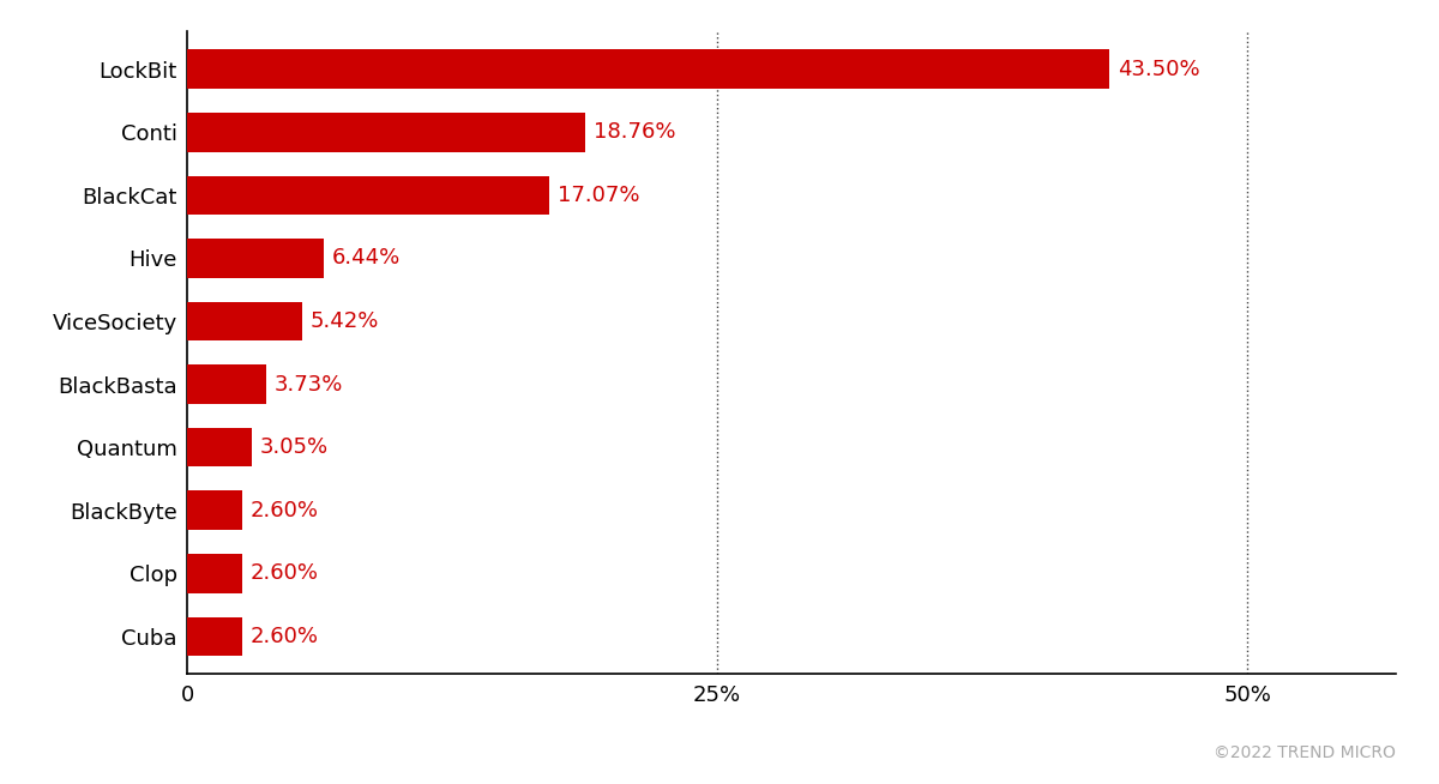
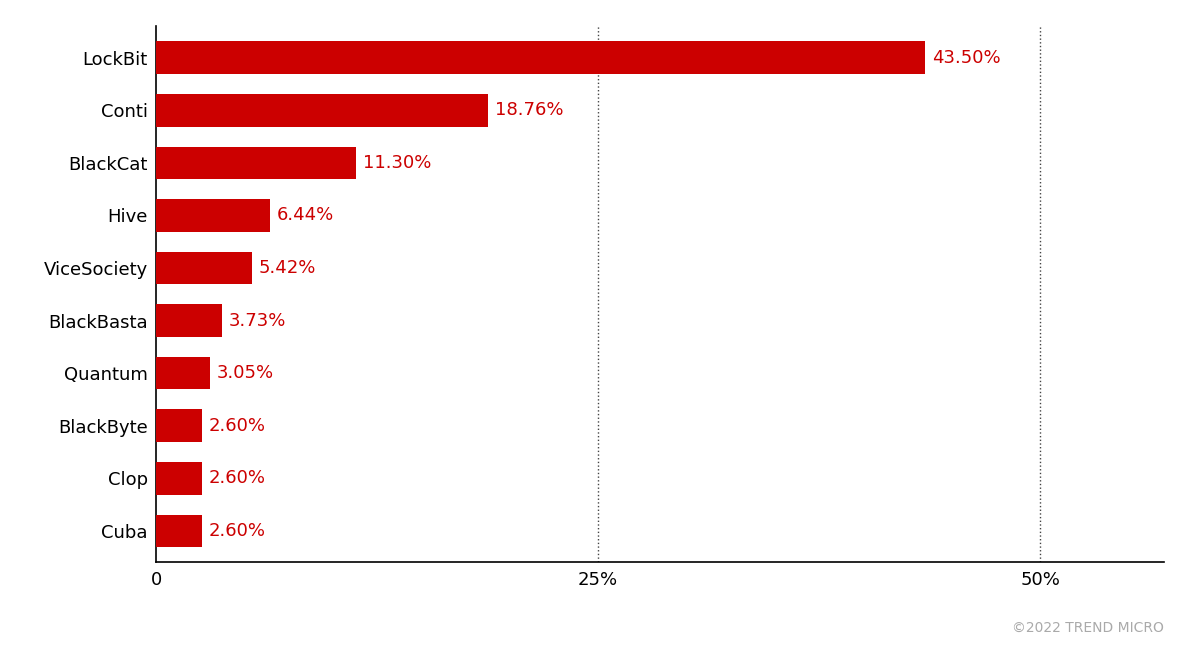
BlackCat: 17.07% -> 11.30%
